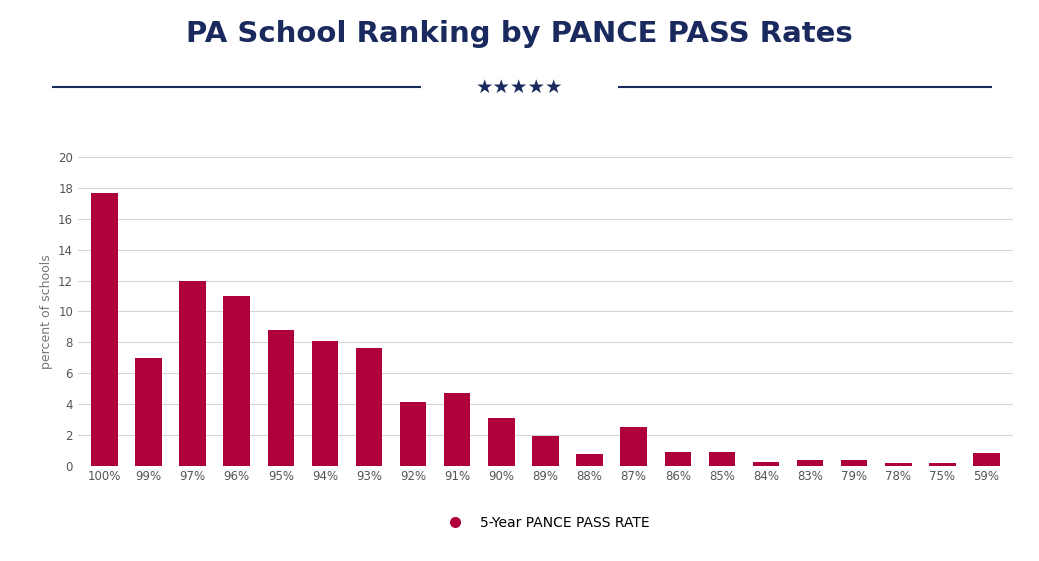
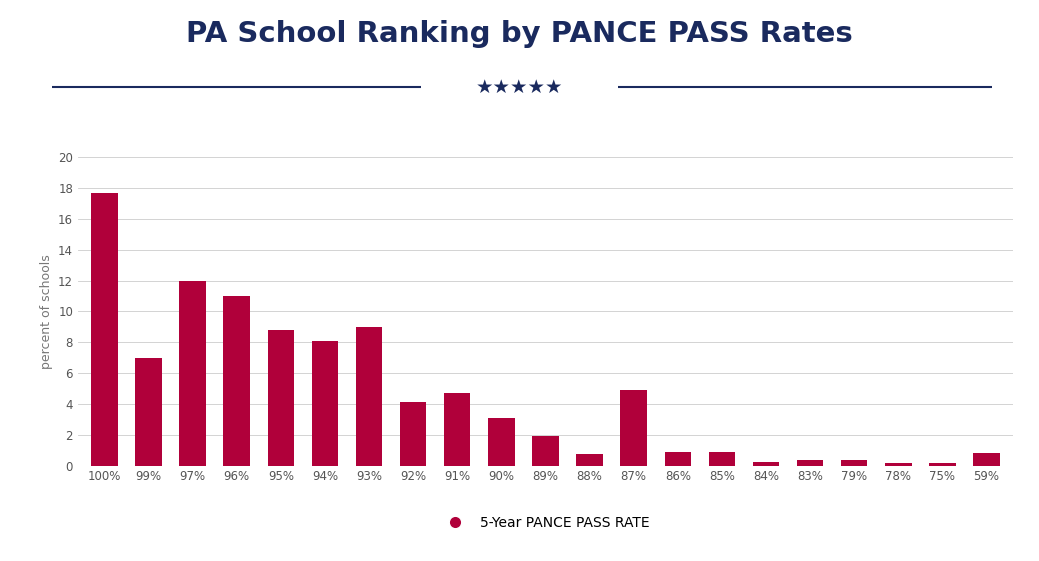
93%: 7.6 -> 9.0
87%: 2.5 -> 4.9
